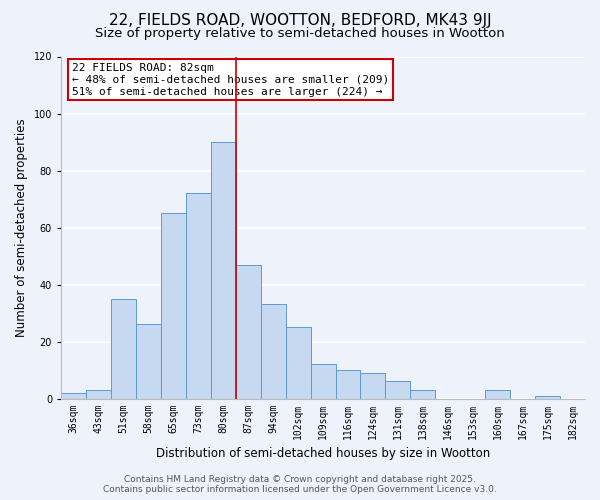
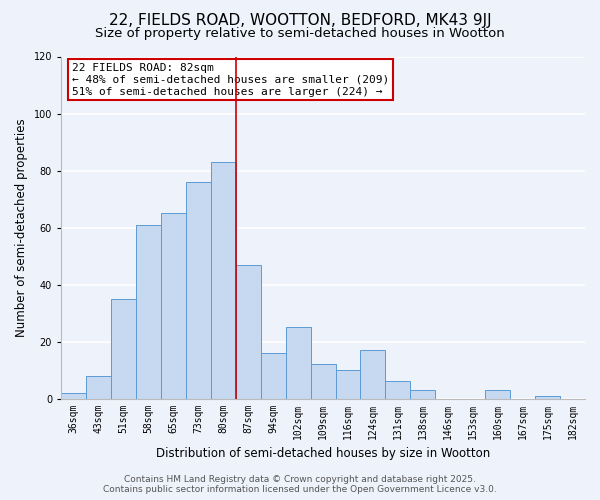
43sqm: 3 -> 8
58sqm: 26 -> 61
73sqm: 72 -> 76
80sqm: 90 -> 83
94sqm: 33 -> 16
124sqm: 9 -> 17
